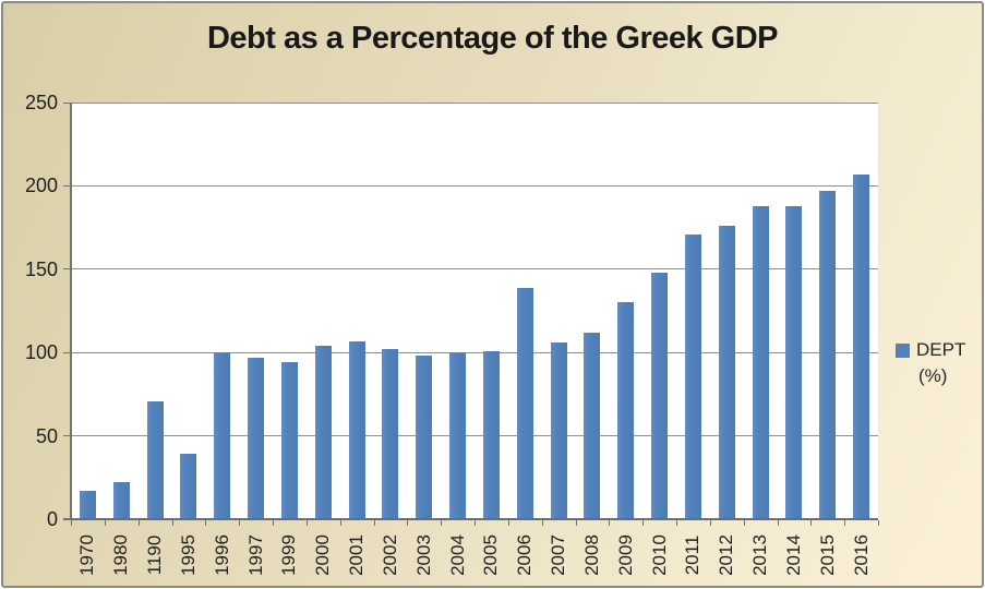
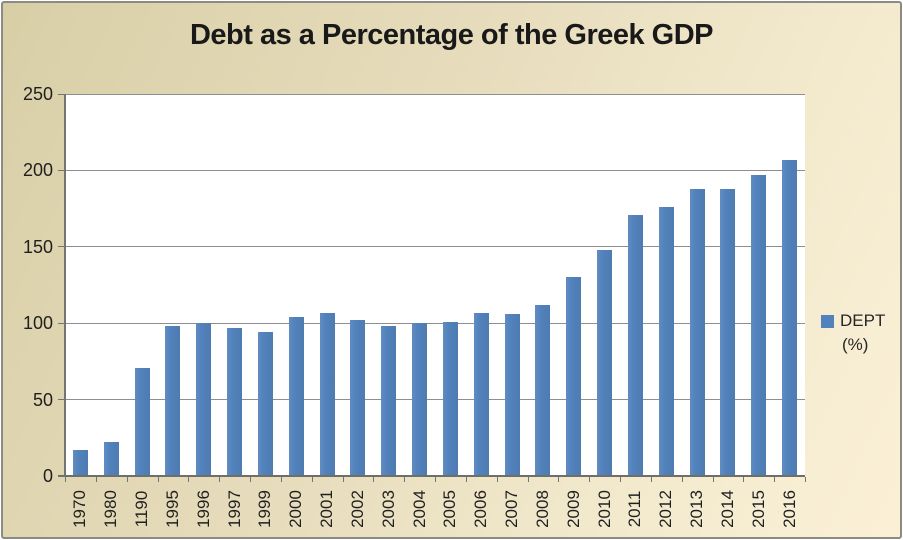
1995: 39 -> 98
2006: 139 -> 107
